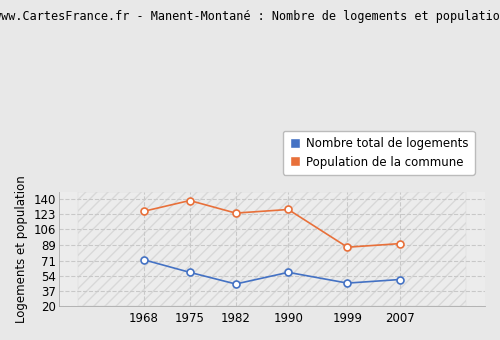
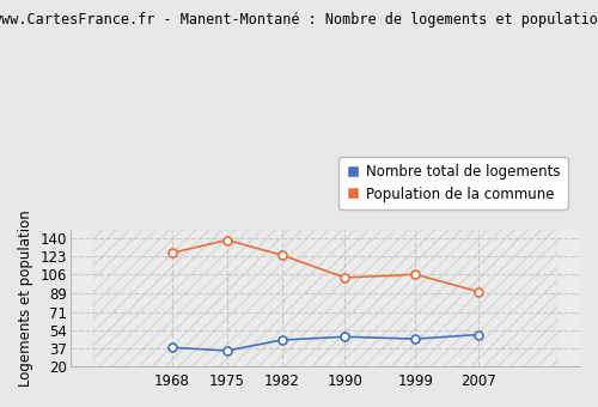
Nombre total de logements/1968: 72 -> 38
Nombre total de logements/1975: 58 -> 35
Nombre total de logements/1990: 58 -> 48
Population de la commune/1990: 128 -> 103
Population de la commune/1999: 86 -> 106
